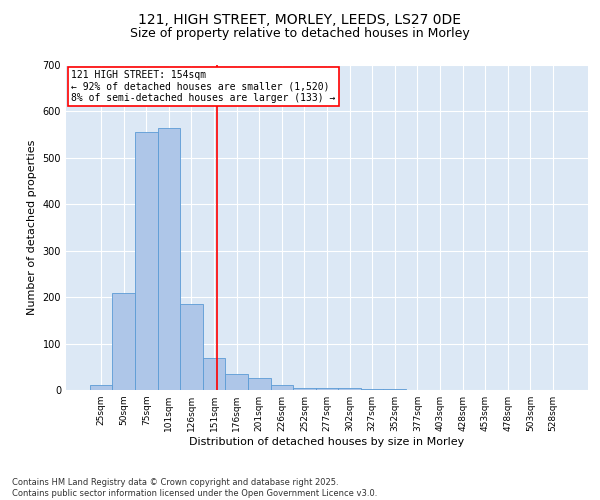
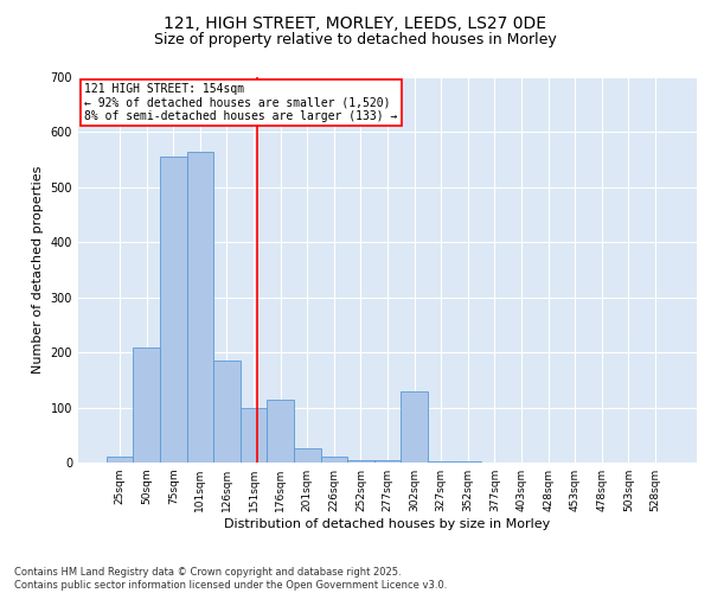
151sqm: 70 -> 100
176sqm: 35 -> 115
302sqm: 5 -> 130
